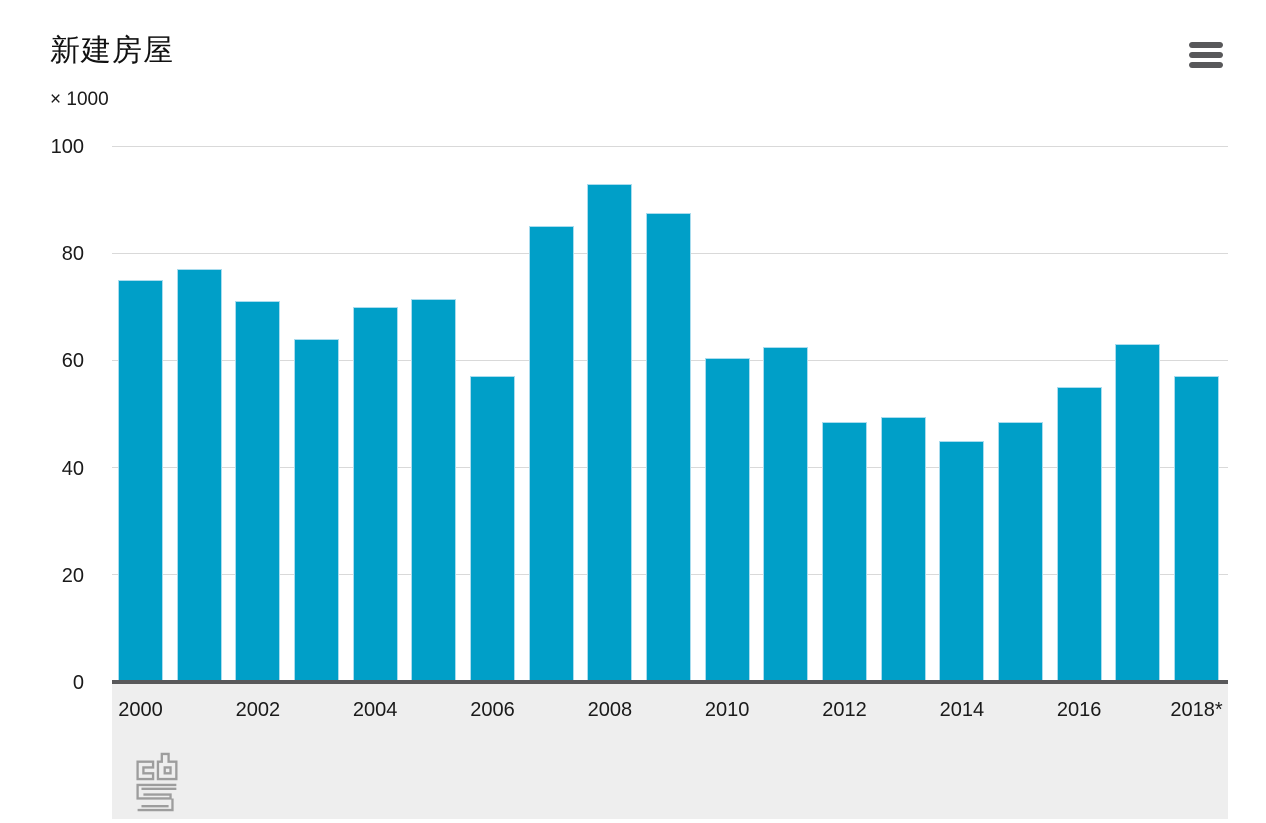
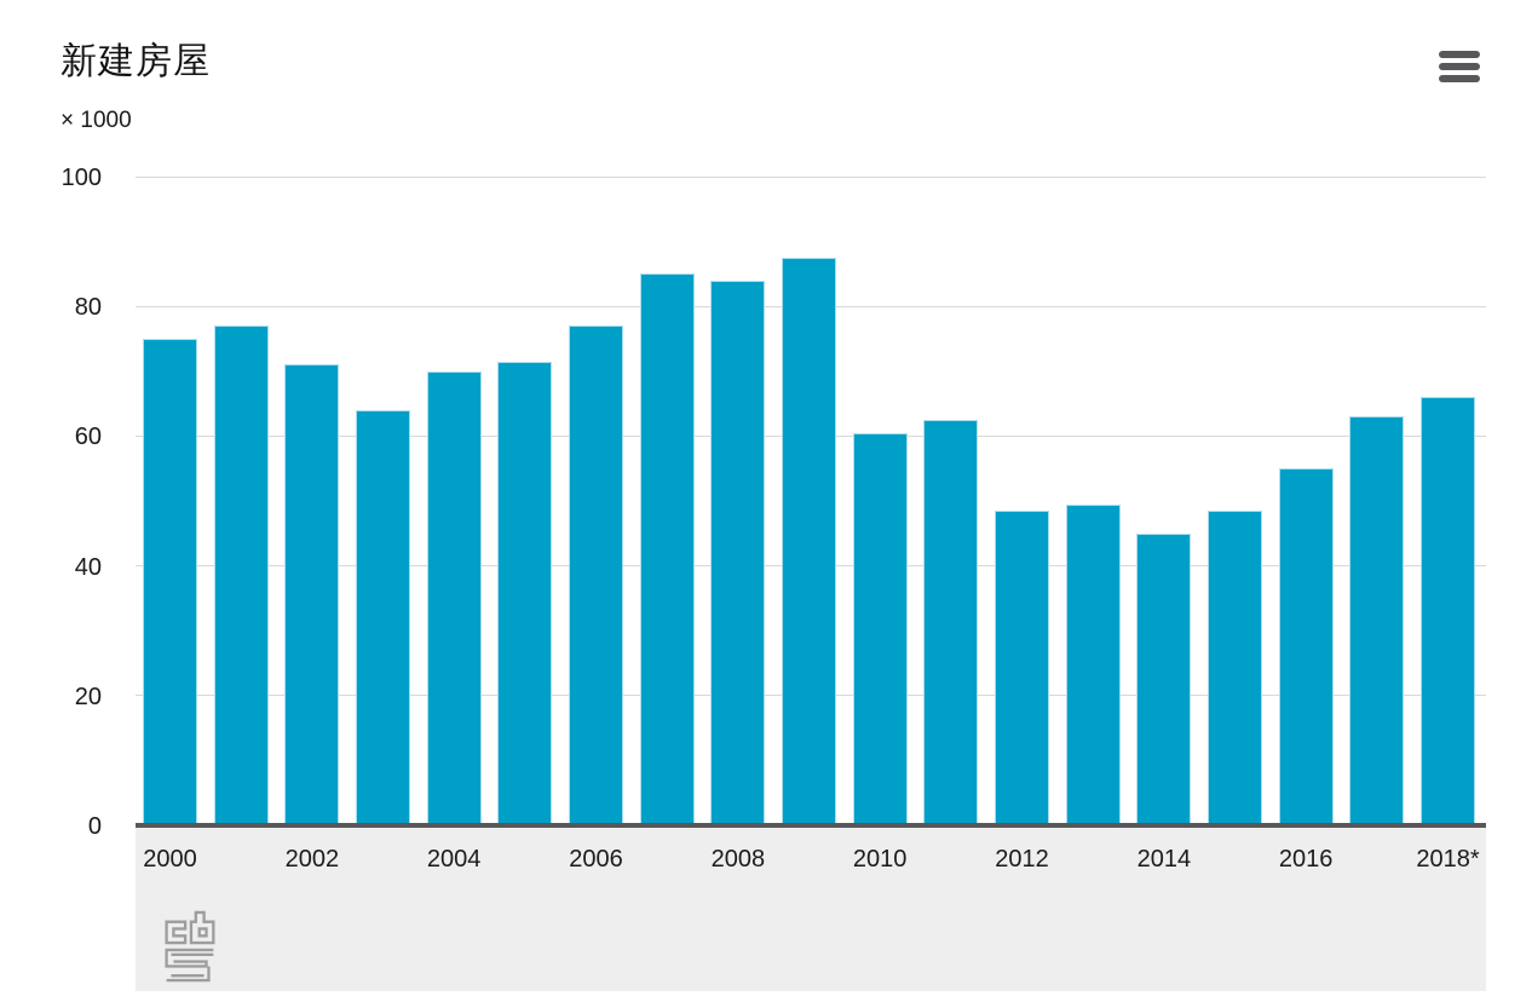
2006: 57 -> 77
2008: 93 -> 84
2018*: 57 -> 66
